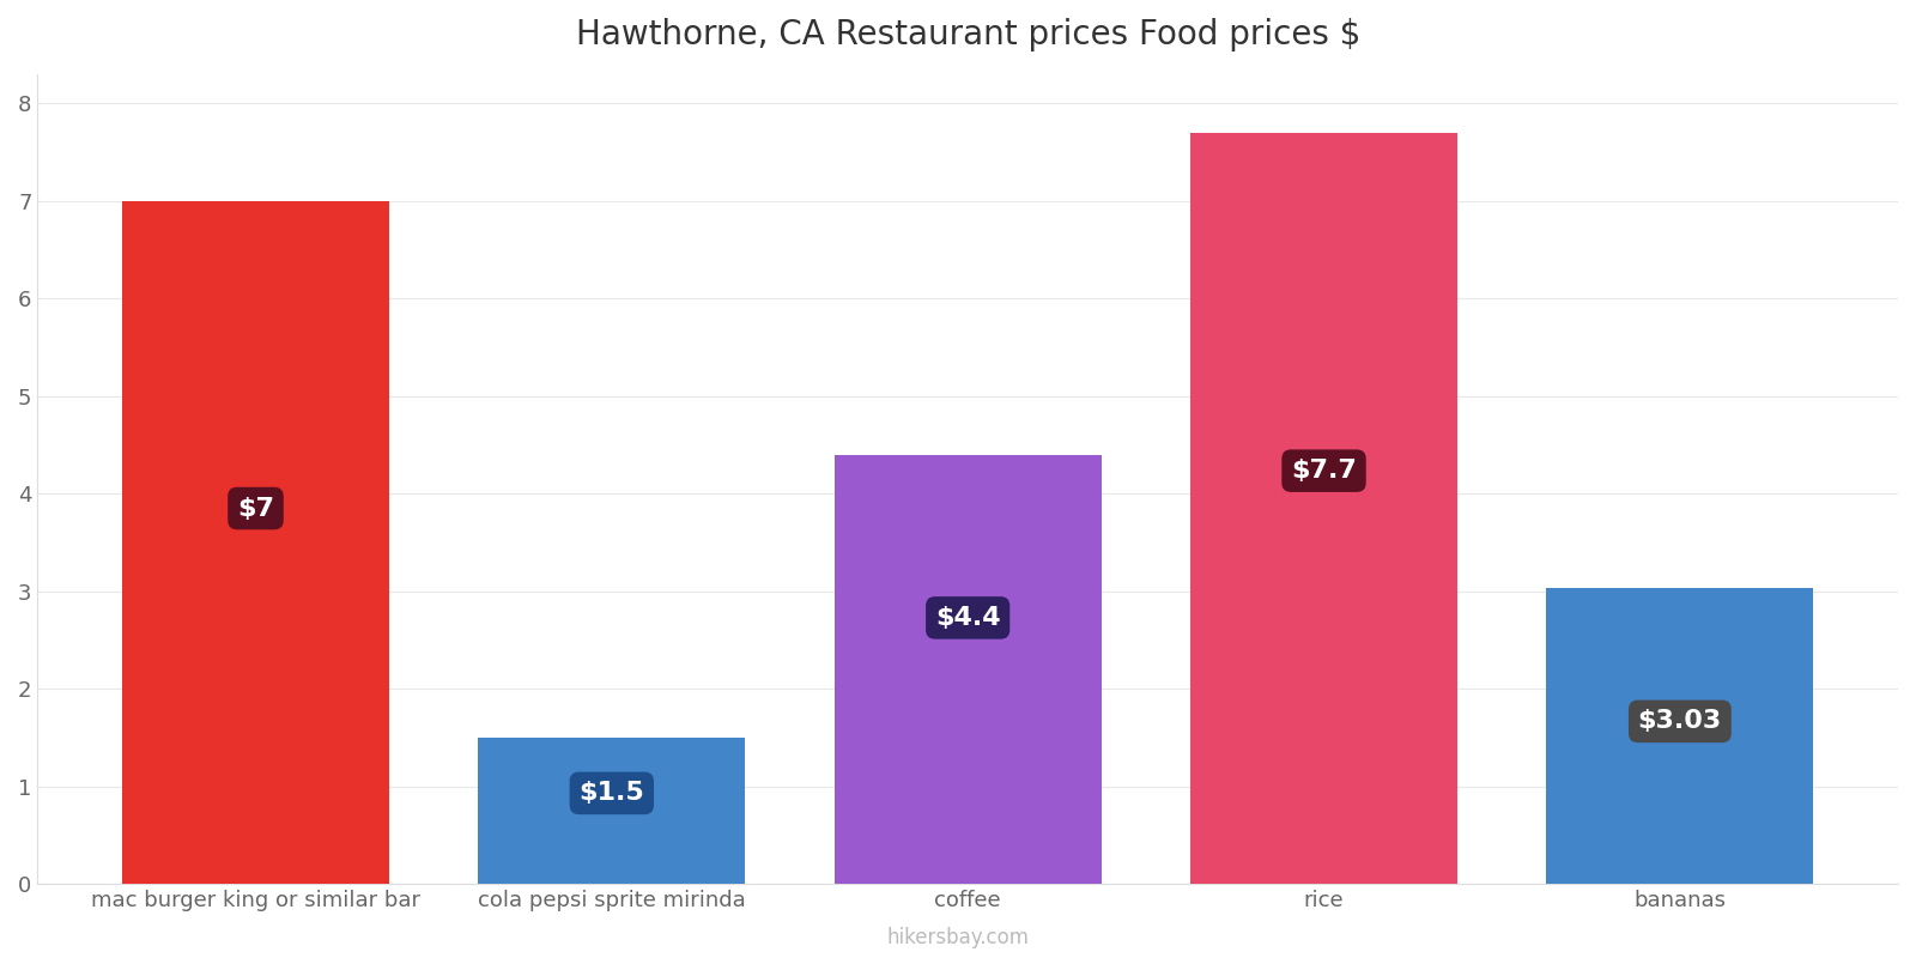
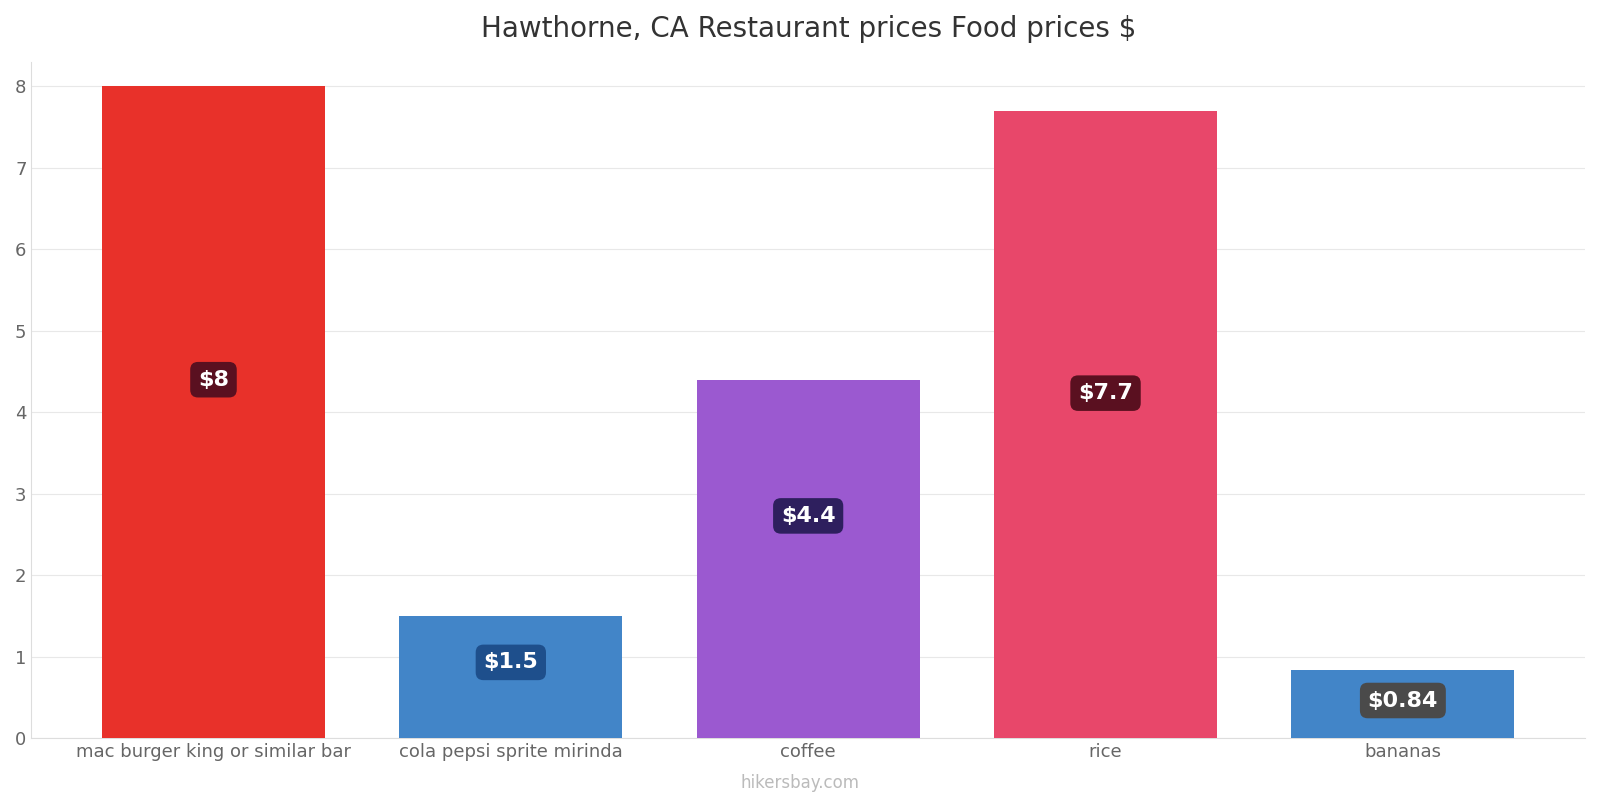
mac burger king or similar bar: $7 -> $8
bananas: $3.03 -> $0.84
